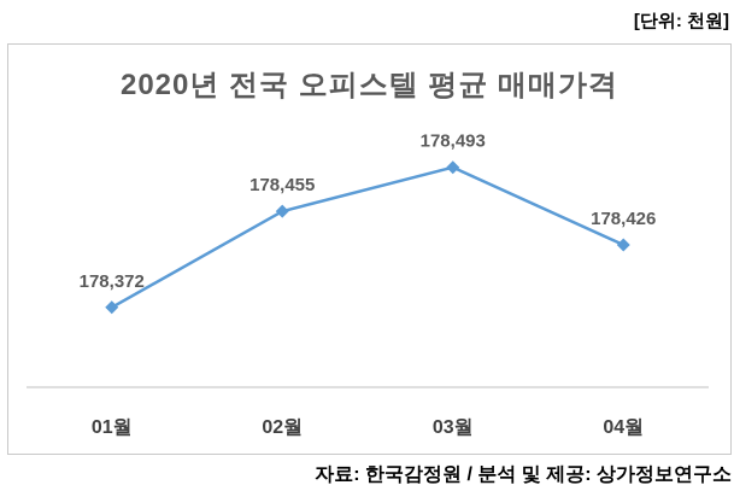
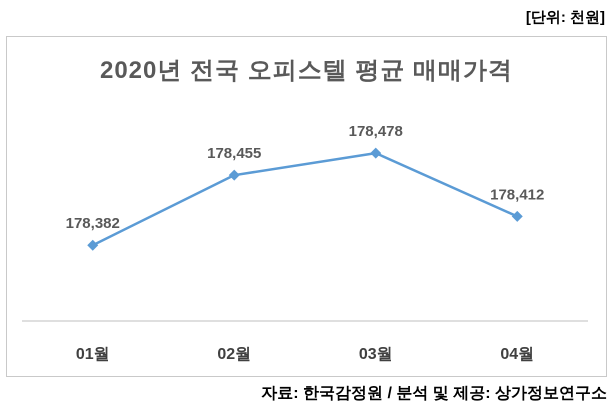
01월: 178,372 -> 178,382
03월: 178,493 -> 178,478
04월: 178,426 -> 178,412
